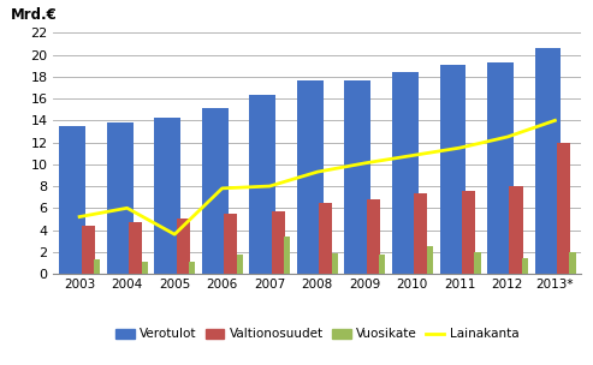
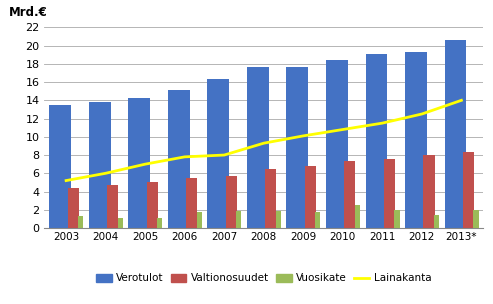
Lainakanta/2005: 3.6 -> 7.0
Vuosikate/2007: 3.4 -> 1.9
Valtionosuudet/2013*: 12.0 -> 8.3
